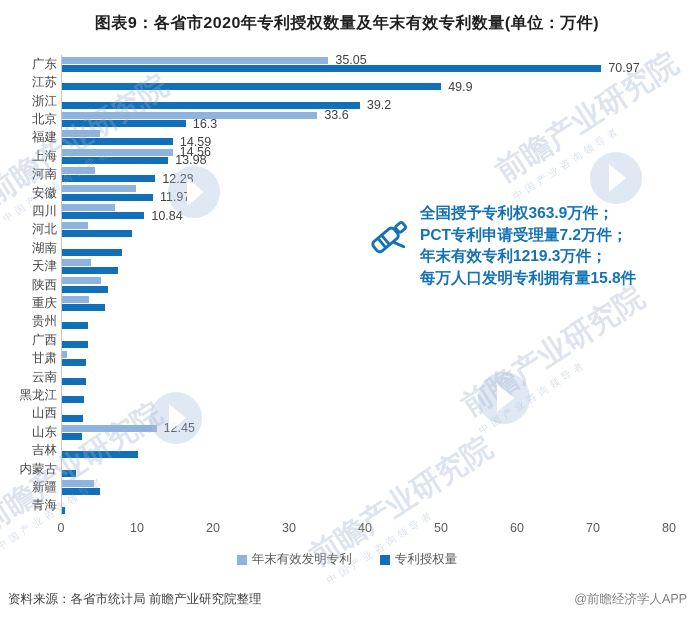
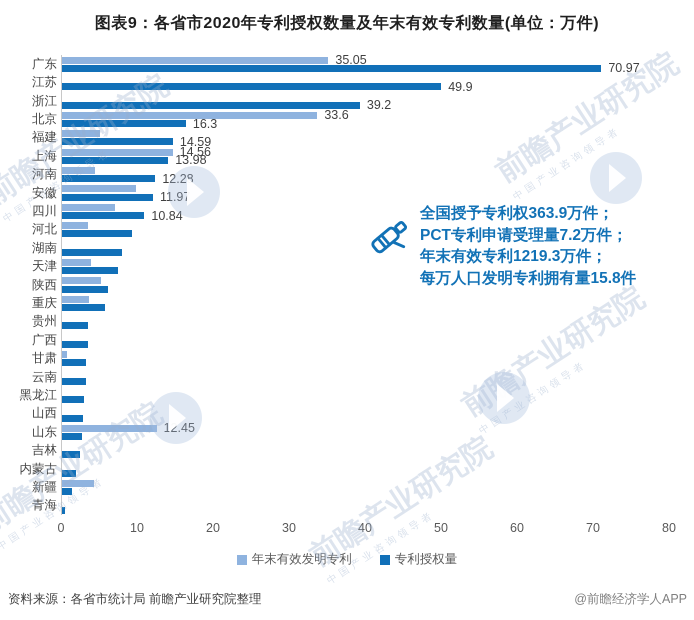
专利授权量/吉林: 10 -> 2
专利授权量/新疆: 5 -> 1
